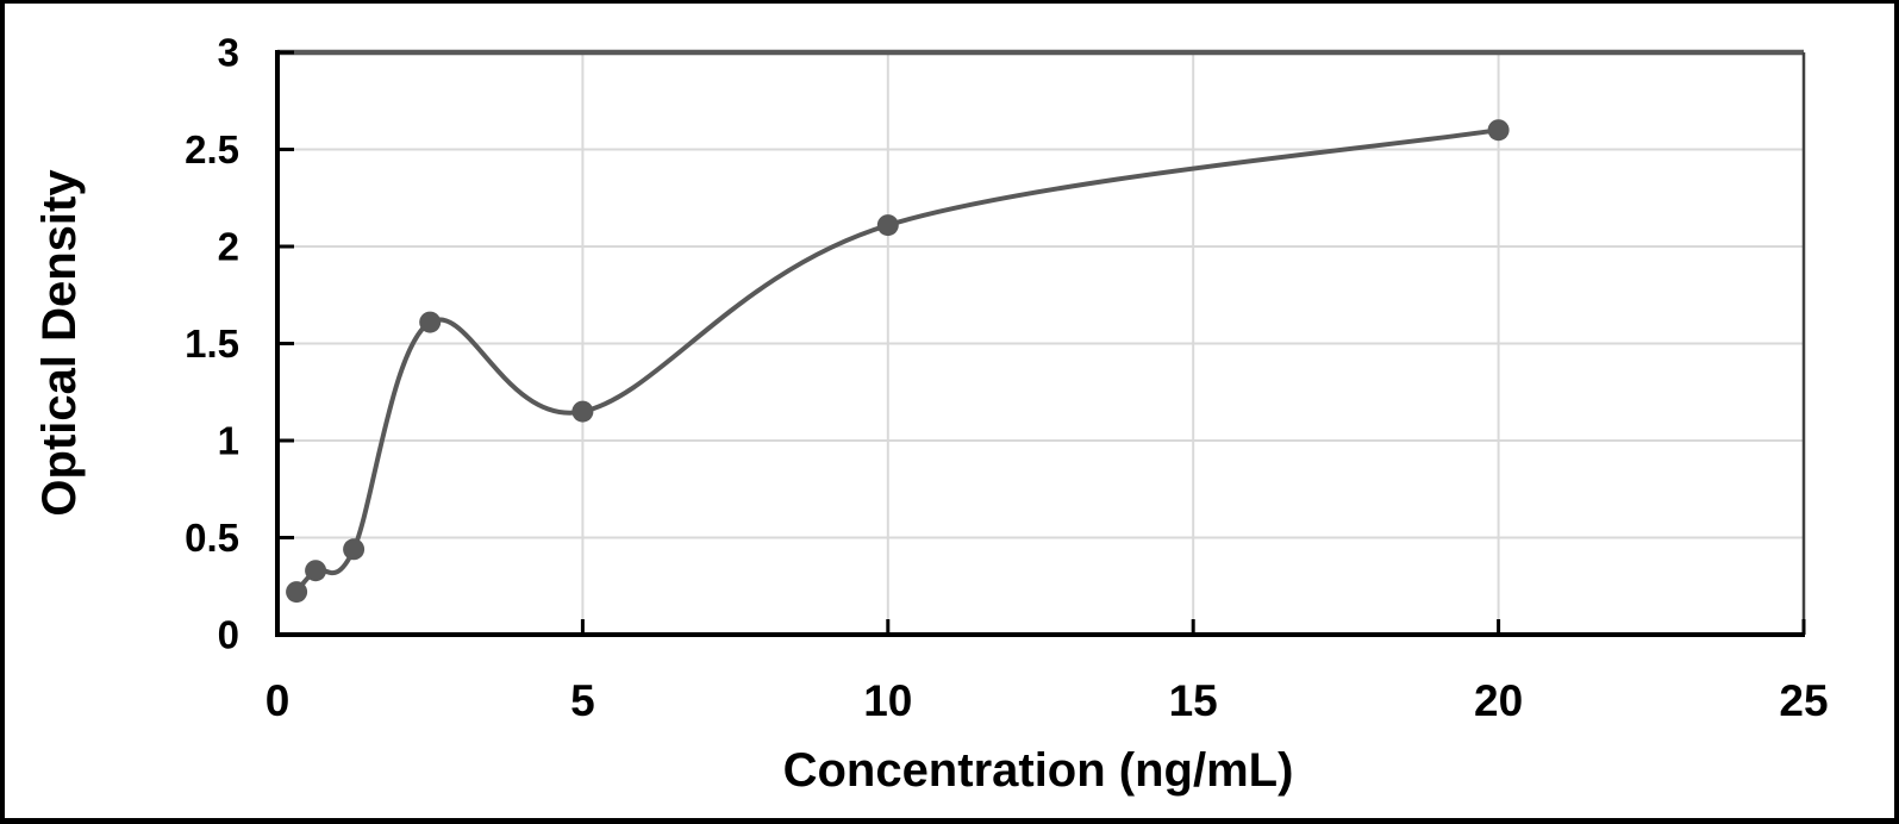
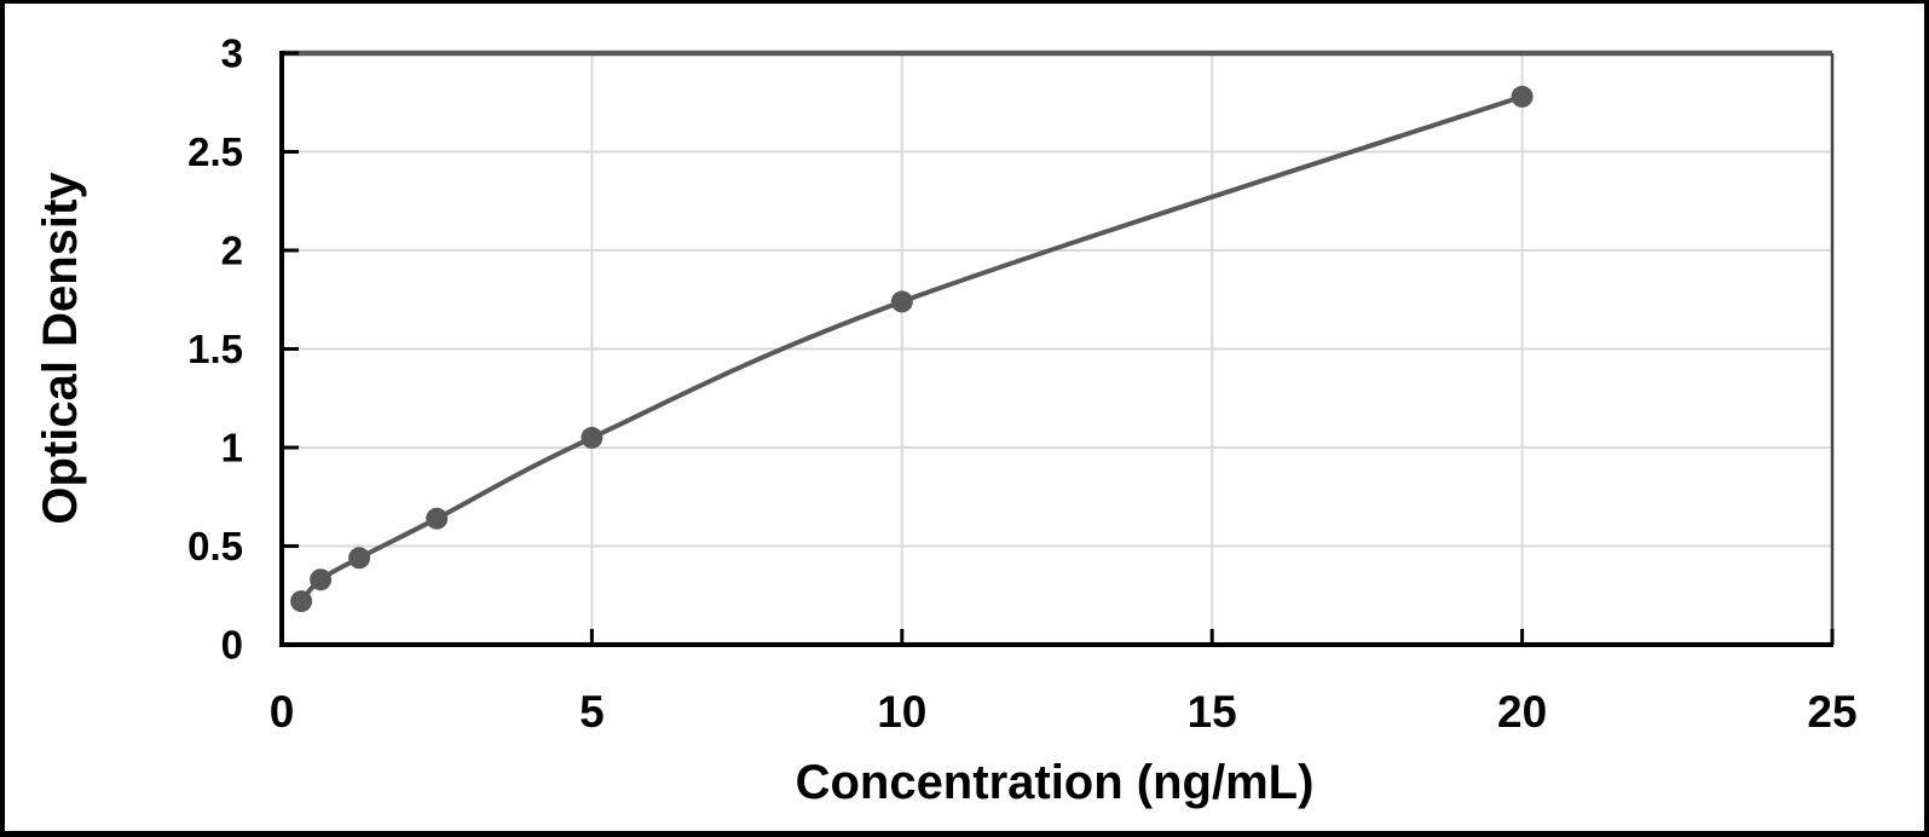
2.5: 1.61 -> 0.64
5: 1.15 -> 1.05
10: 2.11 -> 1.74
20: 2.60 -> 2.78
